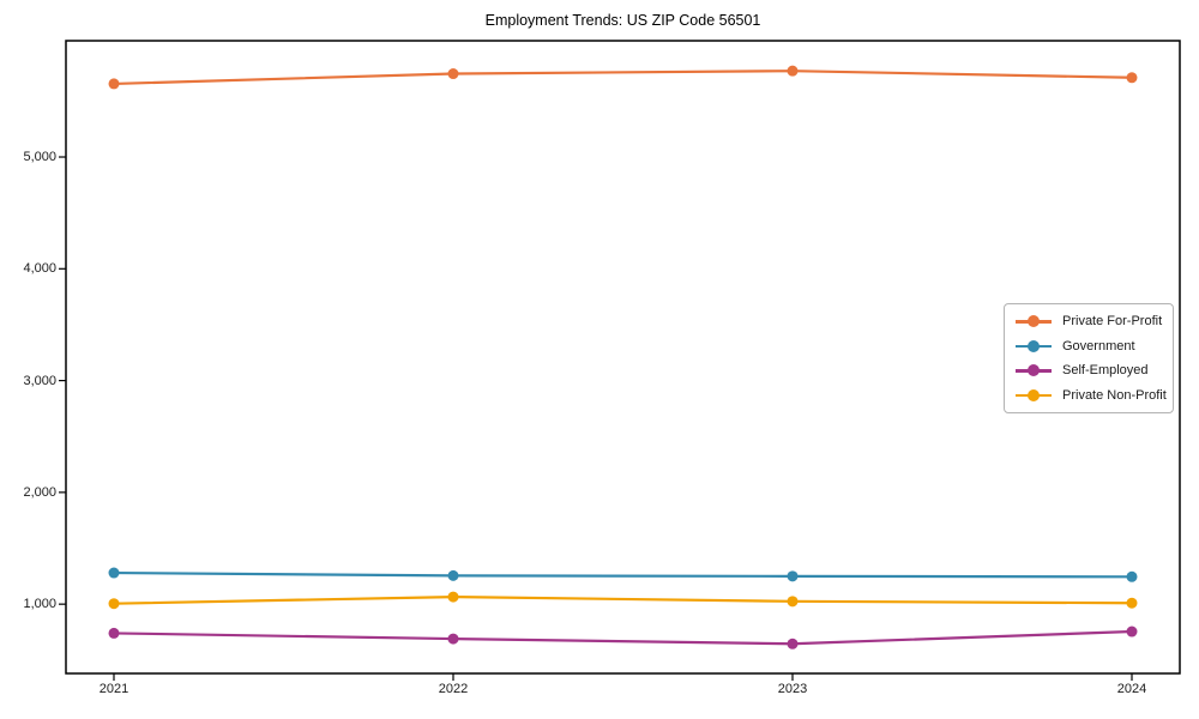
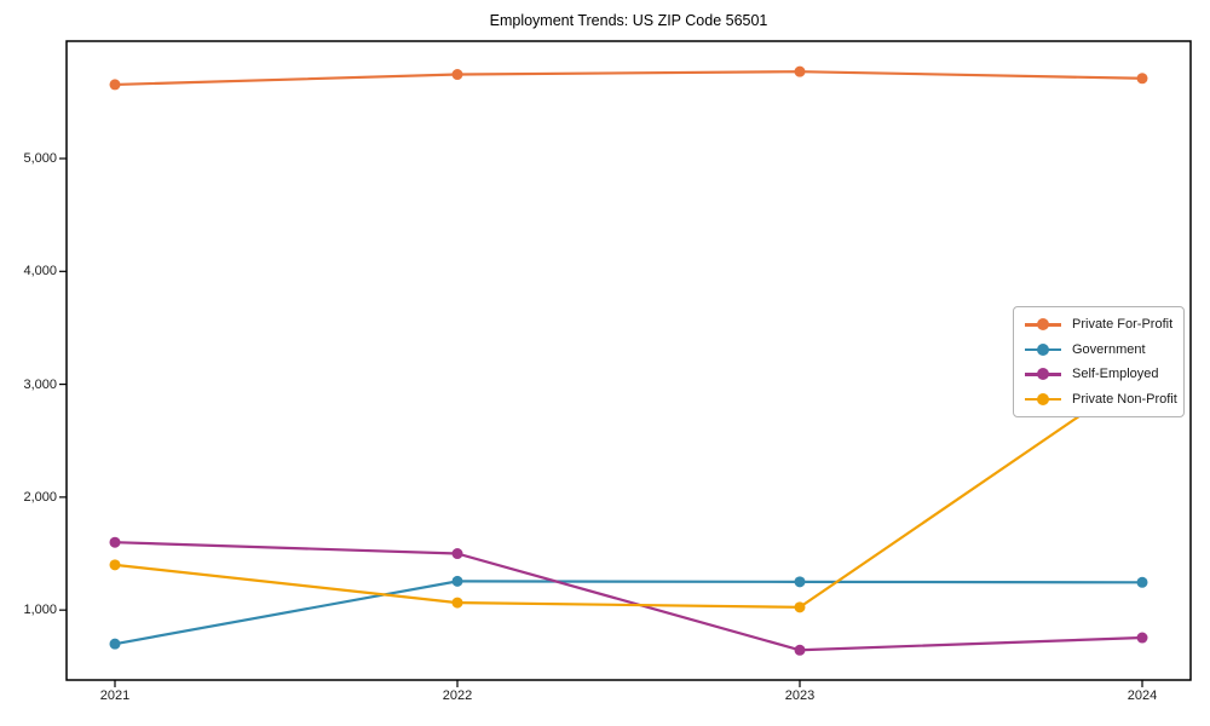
Government/2021: 1300 -> 700
Self-Employed/2021: 700 -> 1600
Private Non-Profit/2021: 1000 -> 1400
Self-Employed/2022: 700 -> 1500
Private Non-Profit/2024: 1000 -> 3100
